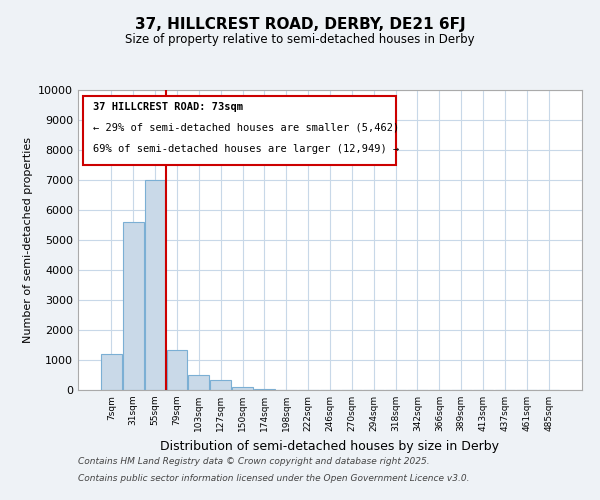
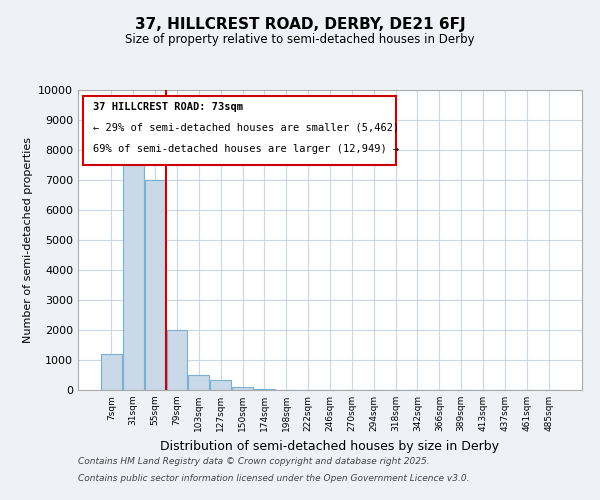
31sqm: 5600 -> 7600
79sqm: 1350 -> 2000
